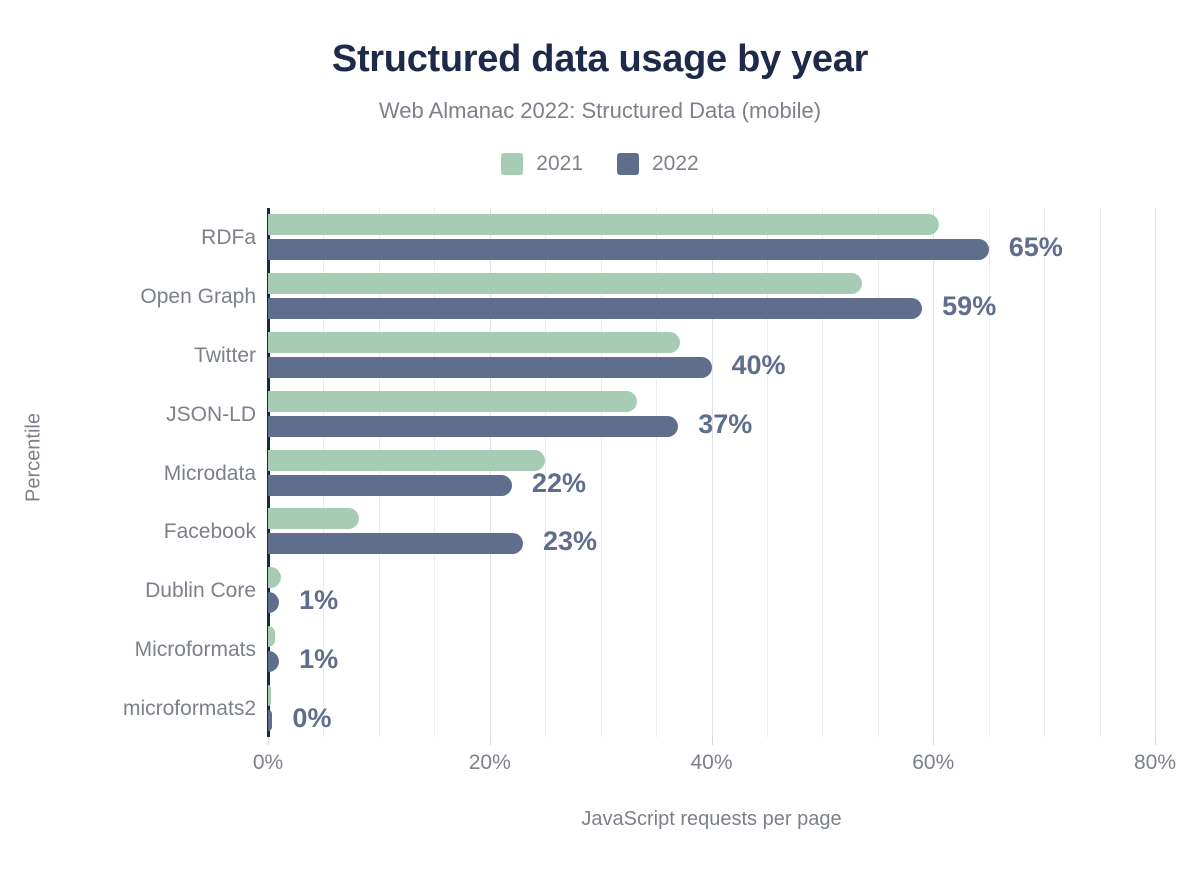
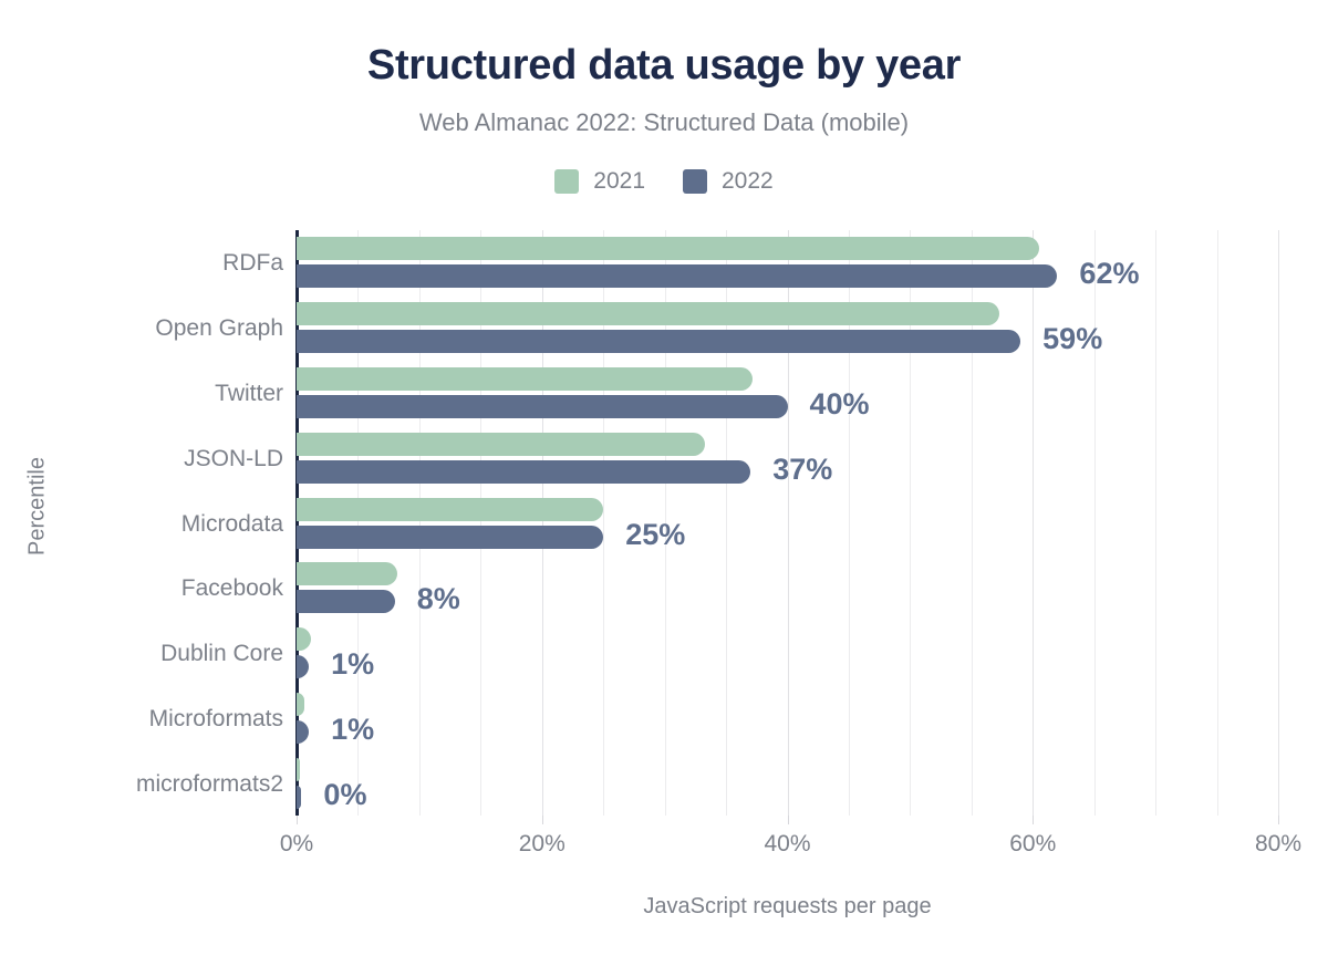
2022/RDFa: 65% -> 62%
2021/Open Graph: 53.6% -> 57.3%
2022/Microdata: 22% -> 25%
2022/Facebook: 23% -> 8%
